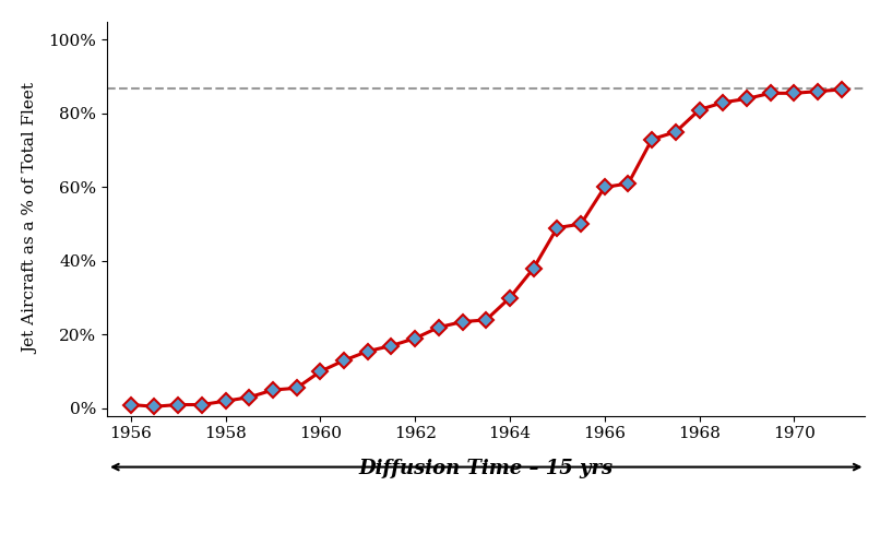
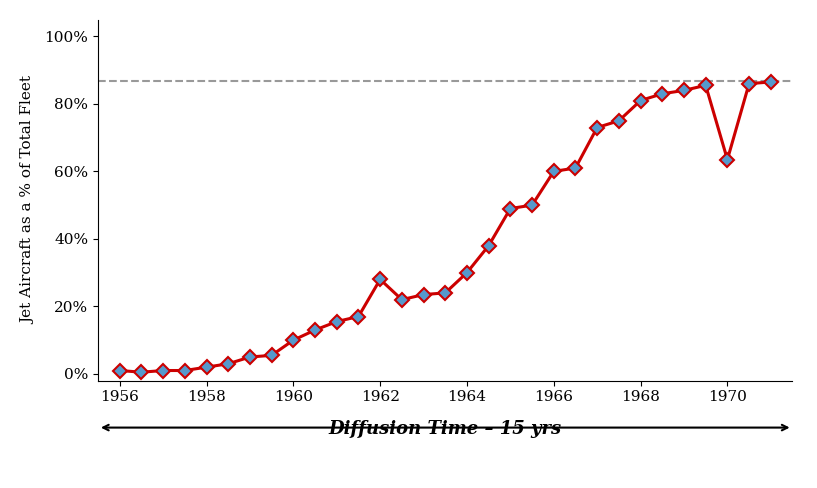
1962: 19.0% -> 28.0%
1970: 85.5% -> 63.5%
